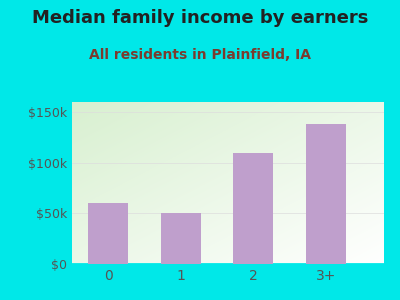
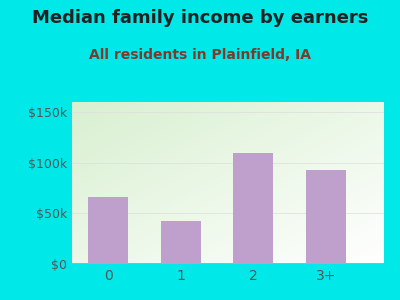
0: $60k -> $66k
1: $50k -> $42k
3+: $138k -> $93k
